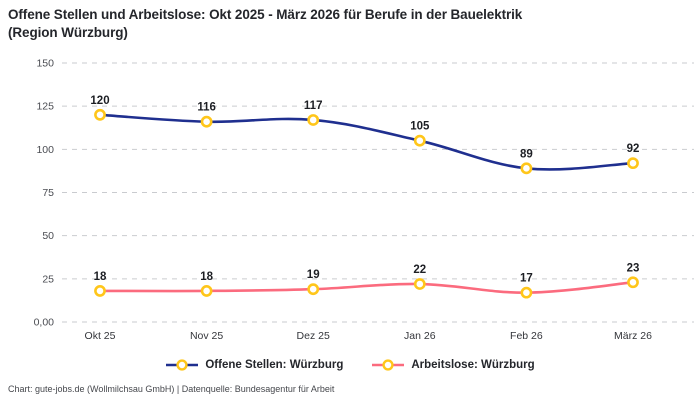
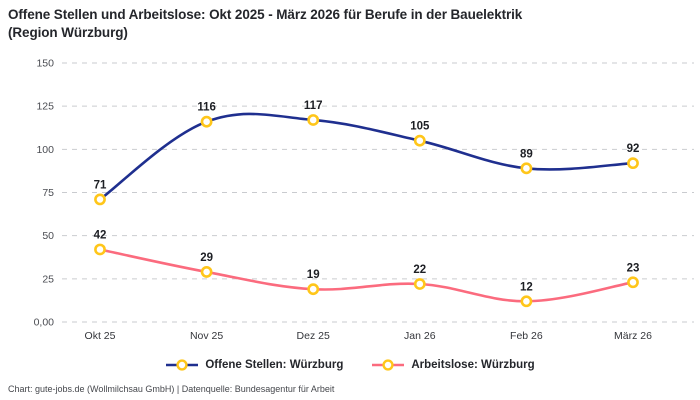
Offene Stellen: Würzburg/Okt 25: 120 -> 71
Arbeitslose: Würzburg/Okt 25: 18 -> 42
Arbeitslose: Würzburg/Nov 25: 18 -> 29
Arbeitslose: Würzburg/Feb 26: 17 -> 12
